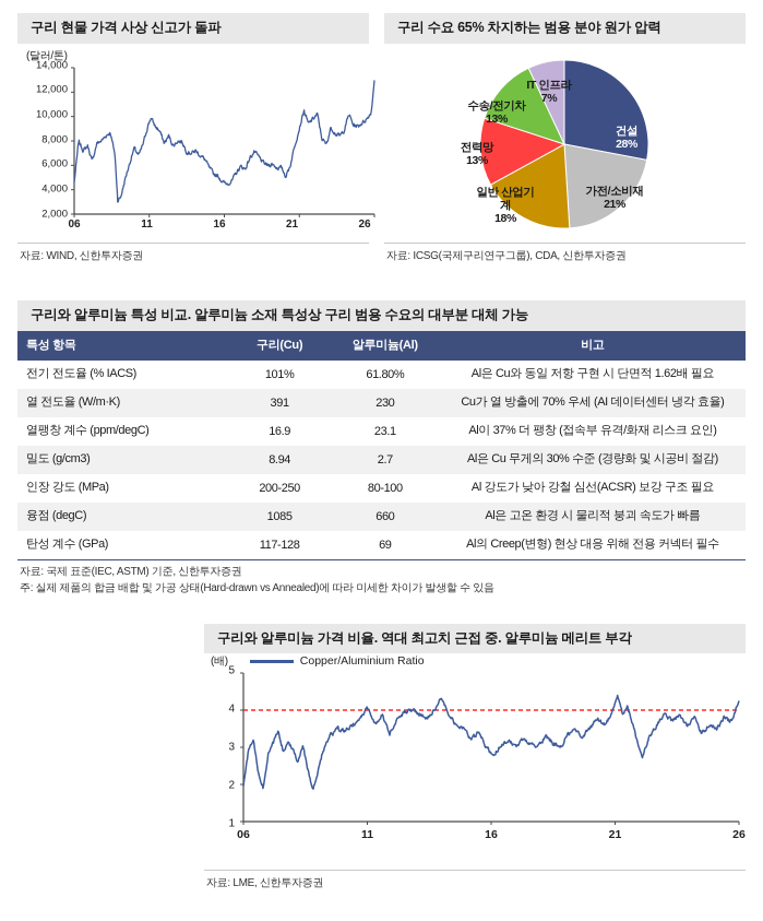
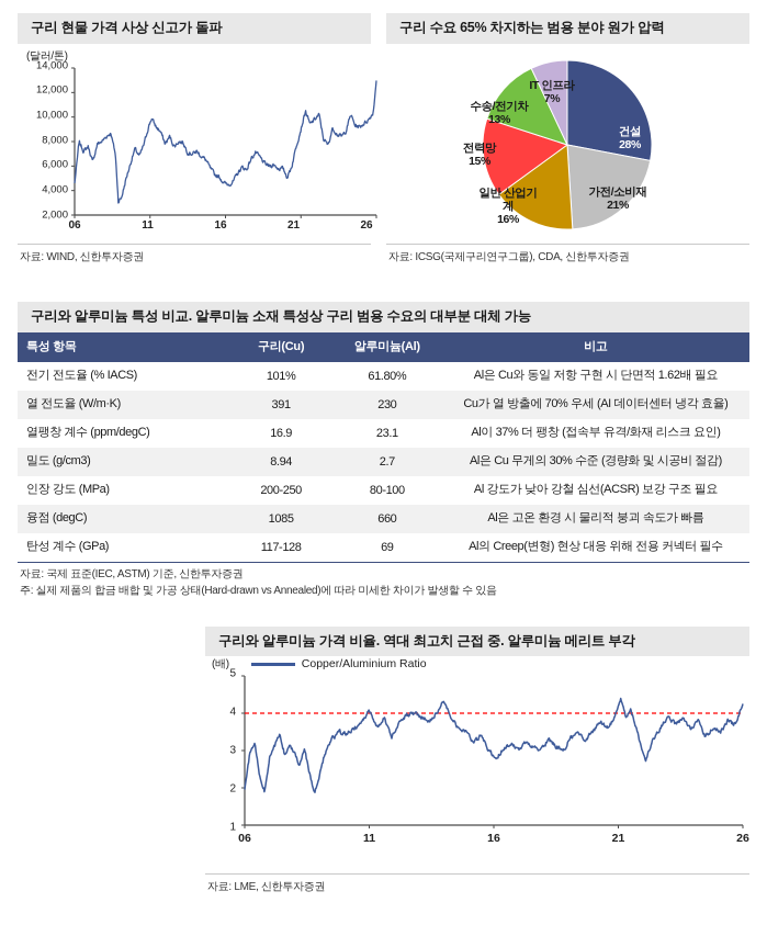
구리 수요 65% 차지하는 범용 분야 원가 압력/일반 산업기계: 18% -> 16%
구리 수요 65% 차지하는 범용 분야 원가 압력/전력망: 13% -> 15%
